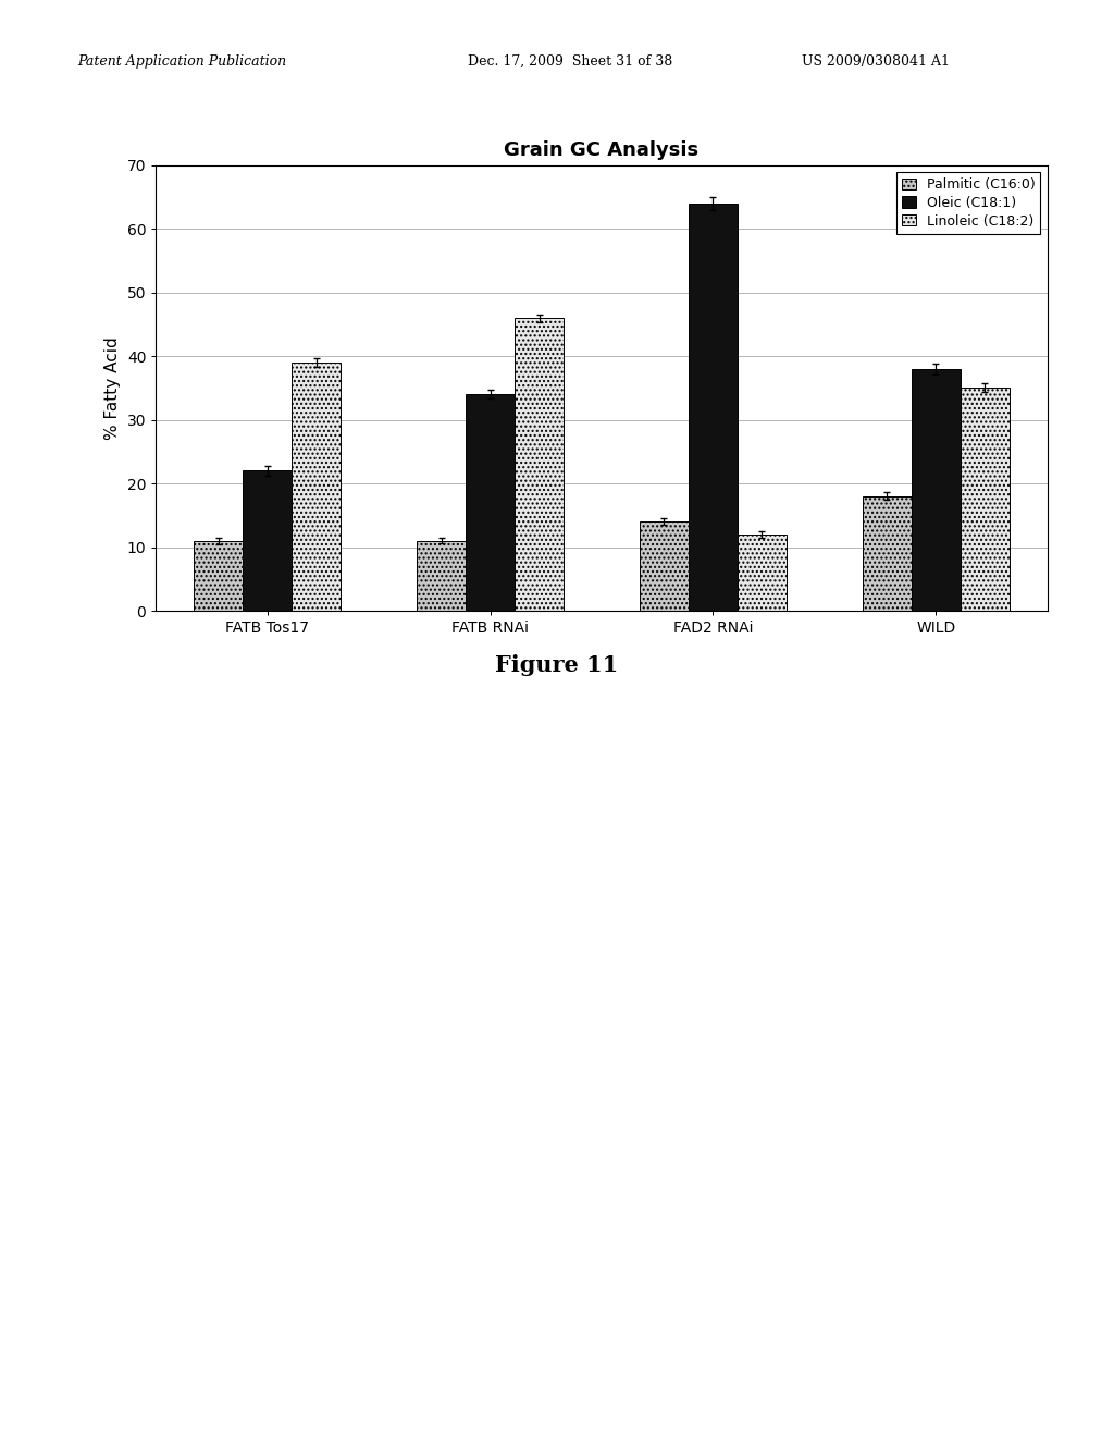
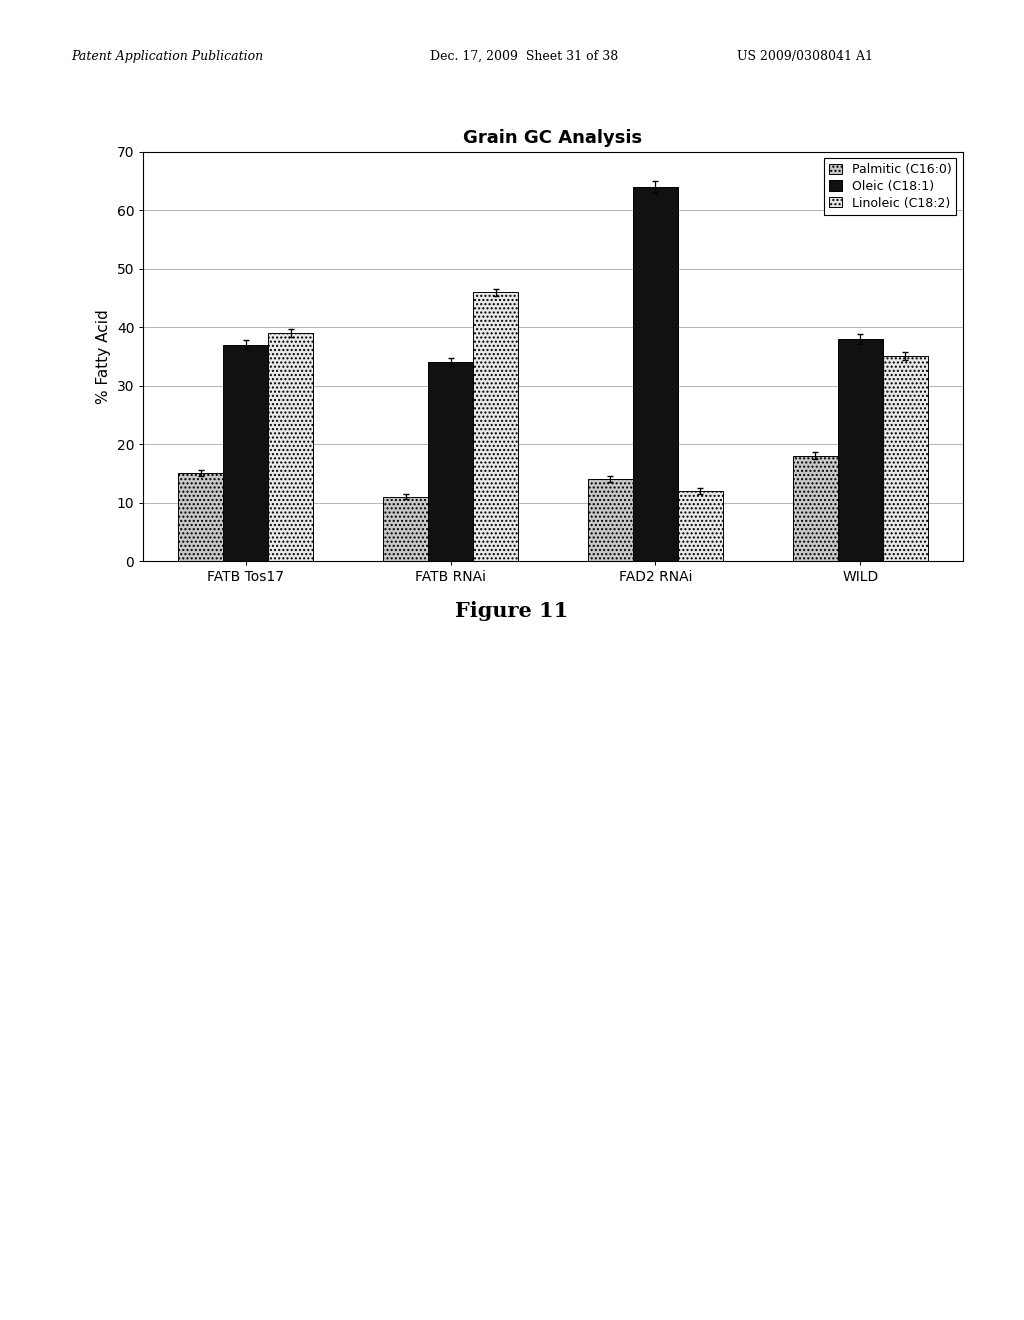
Palmitic (C16:0)/FATB Tos17: 11 -> 15
Oleic (C18:1)/FATB Tos17: 22 -> 37
